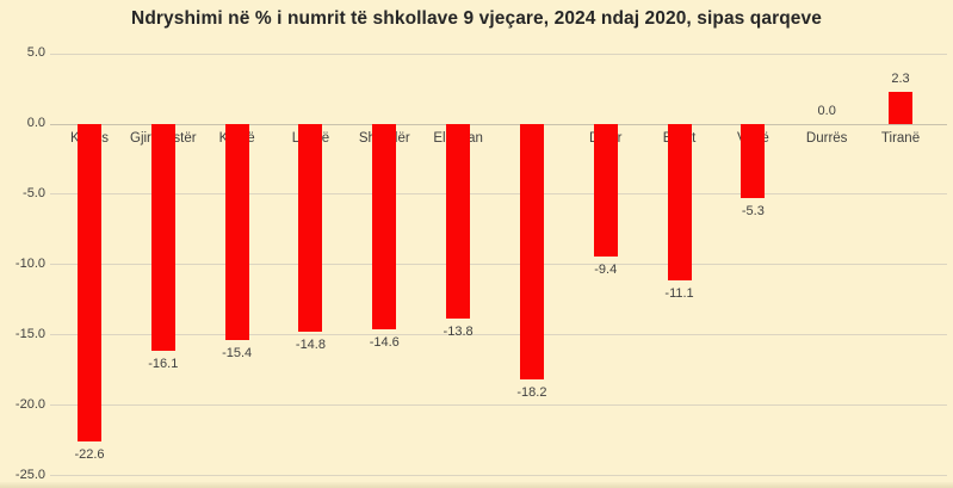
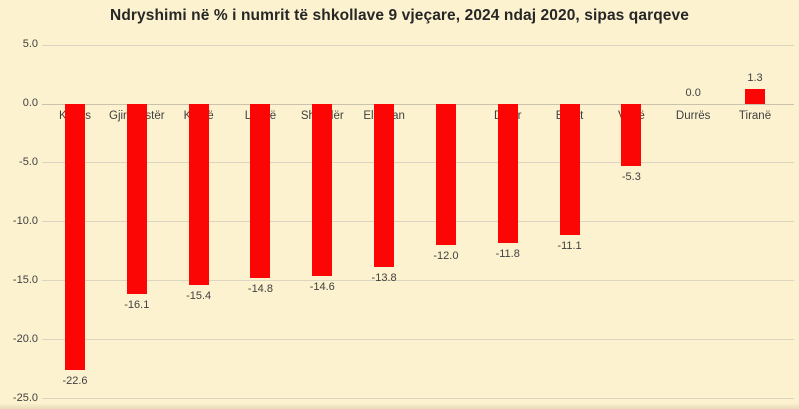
Fier: -18.2 -> -12.0
Dibër: -9.4 -> -11.8
Tiranë: 2.3 -> 1.3
